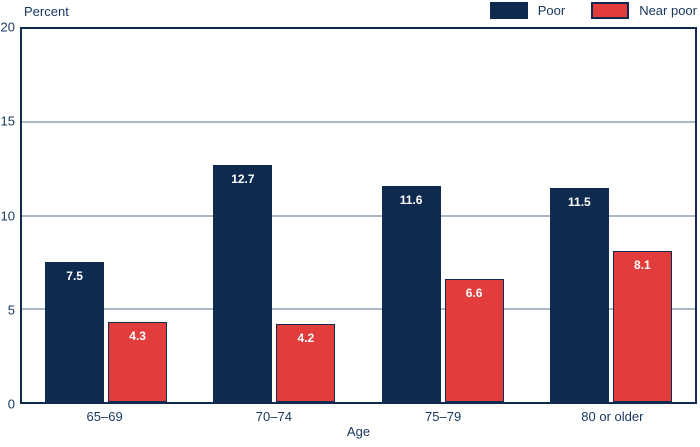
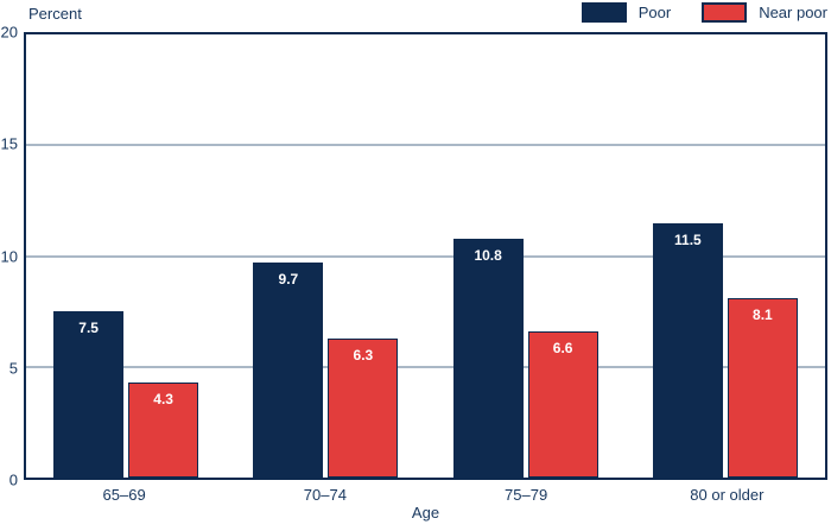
Poor/70–74: 12.7 -> 9.7
Near poor/70–74: 4.2 -> 6.3
Poor/75–79: 11.6 -> 10.8
